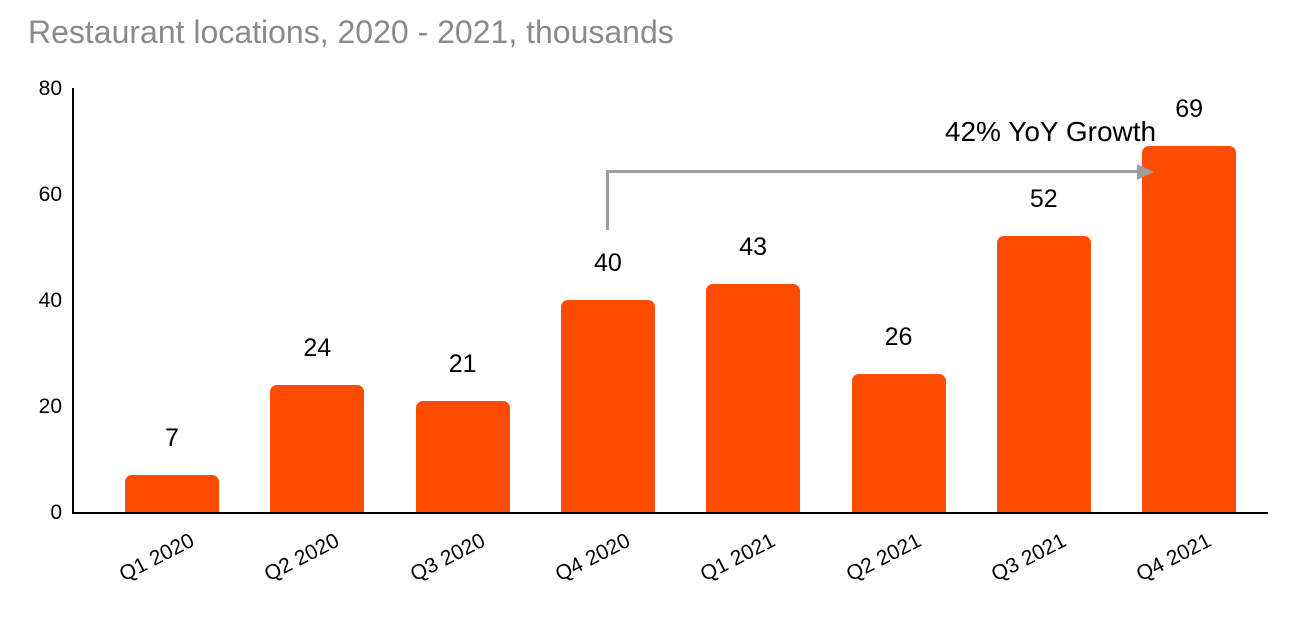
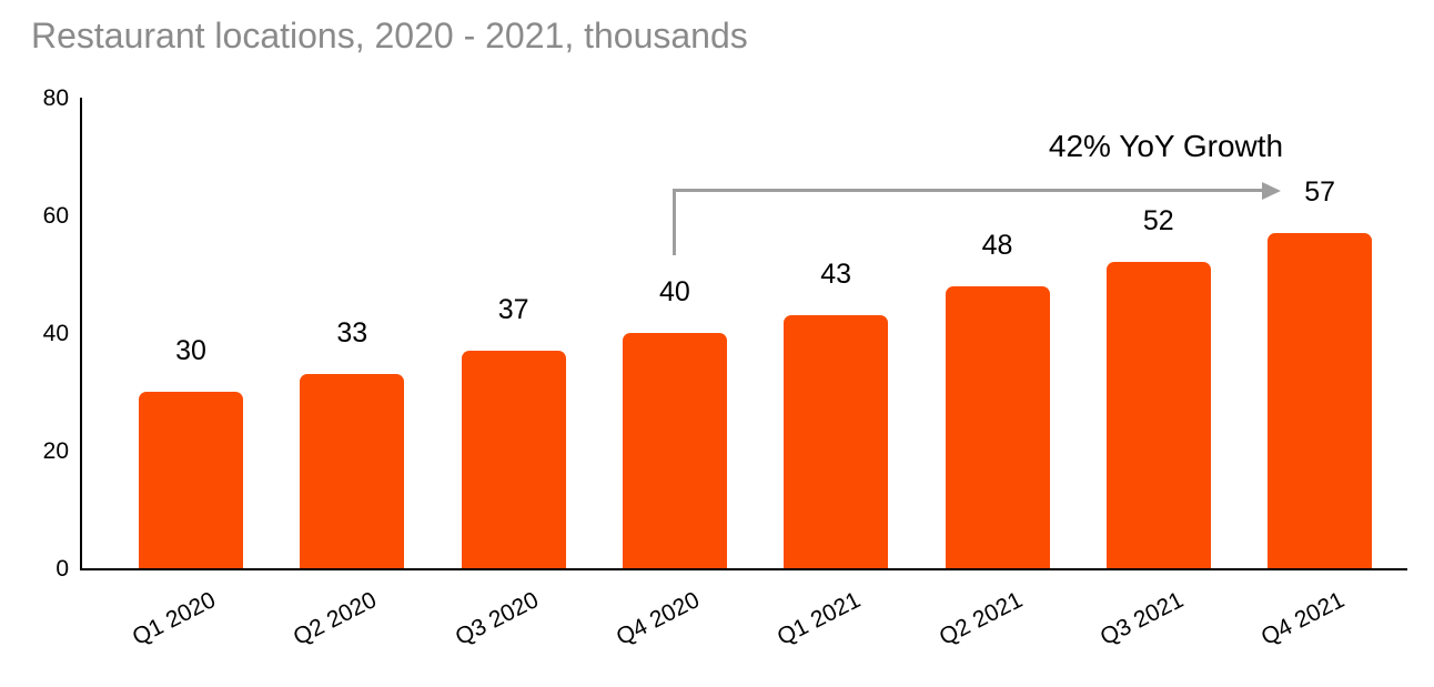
Q1 2020: 7 -> 30
Q2 2020: 24 -> 33
Q3 2020: 21 -> 37
Q2 2021: 26 -> 48
Q4 2021: 69 -> 57
